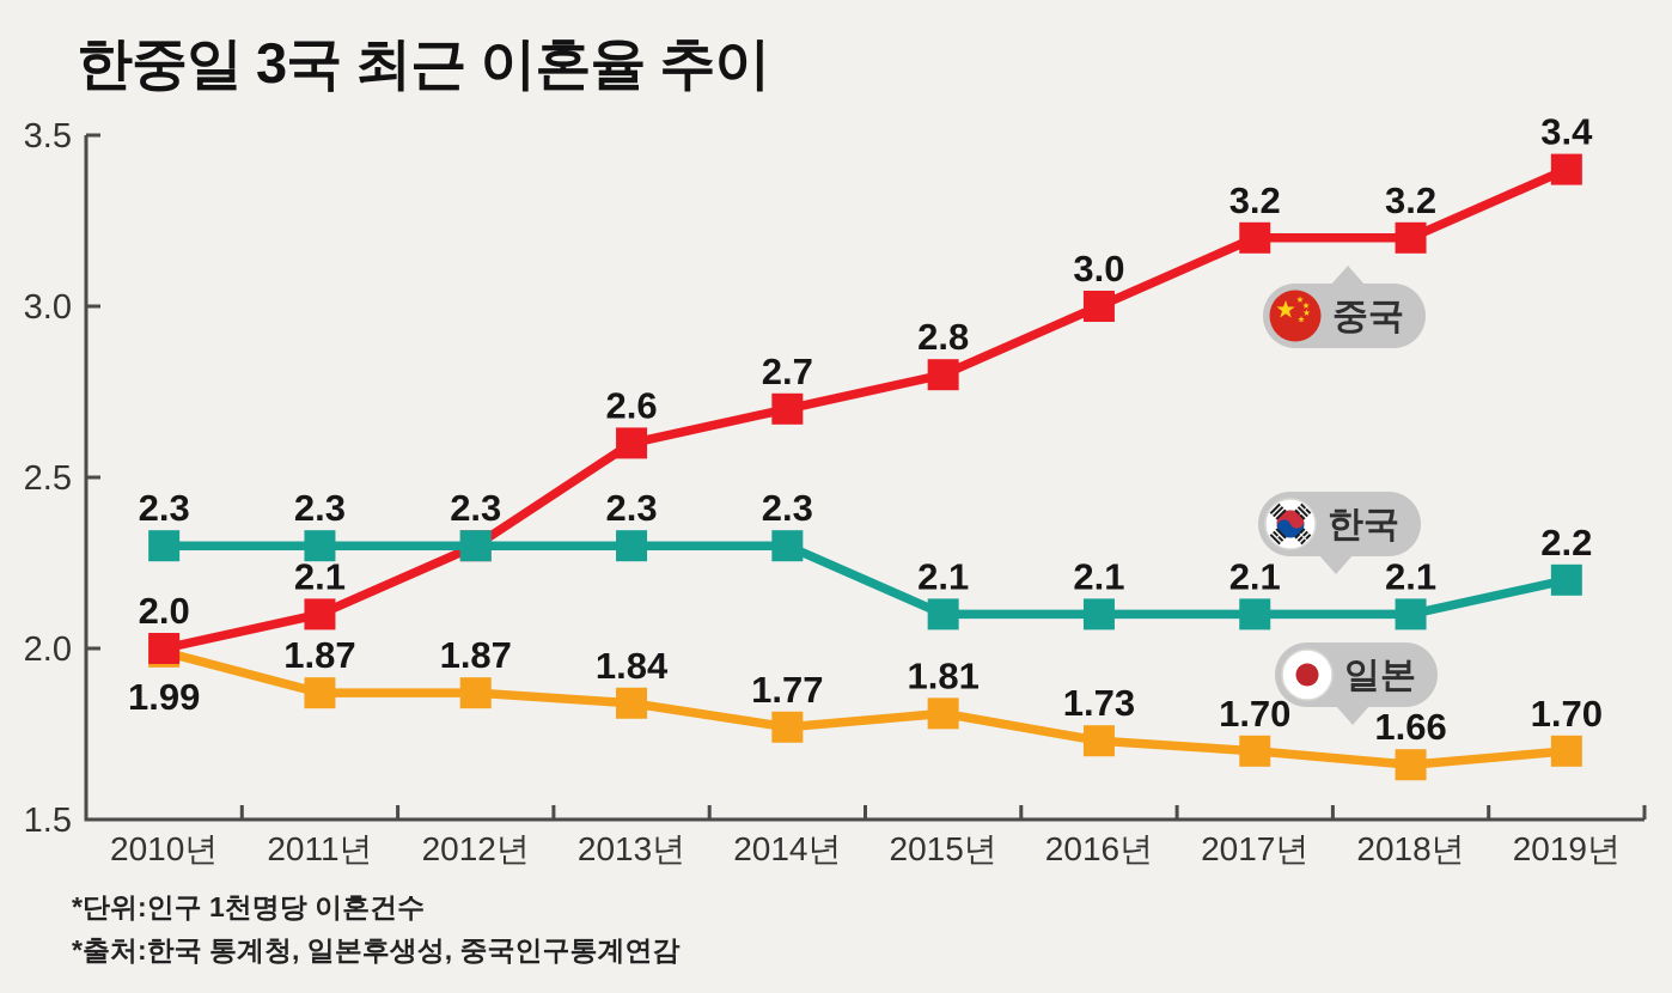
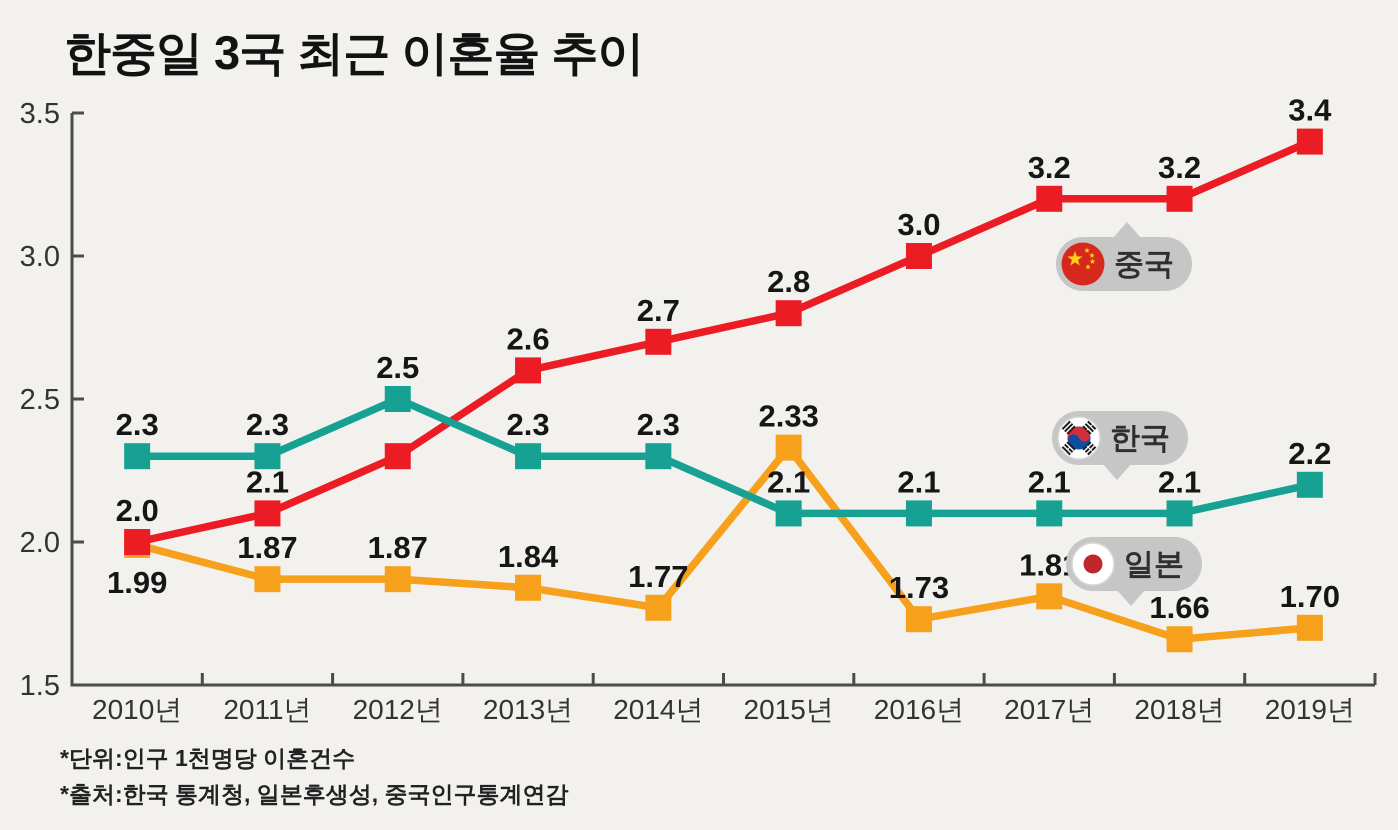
한국/2012년: 2.3 -> 2.5
일본/2015년: 1.81 -> 2.33
일본/2017년: 1.70 -> 1.81
